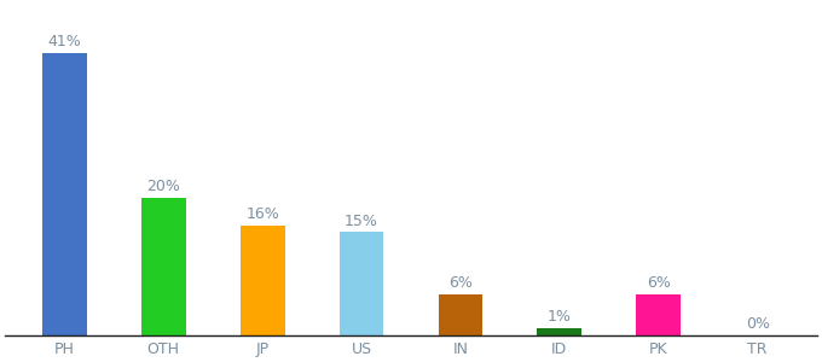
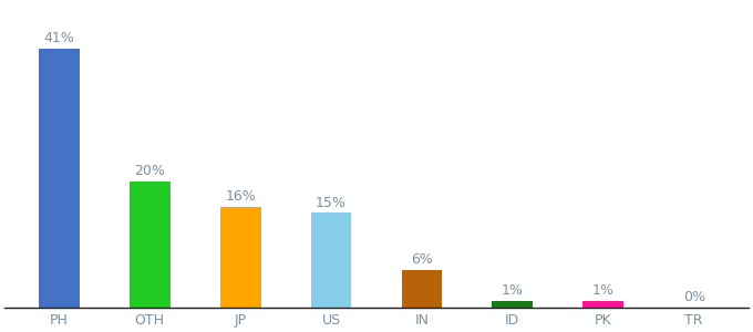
PK: 6% -> 1%
